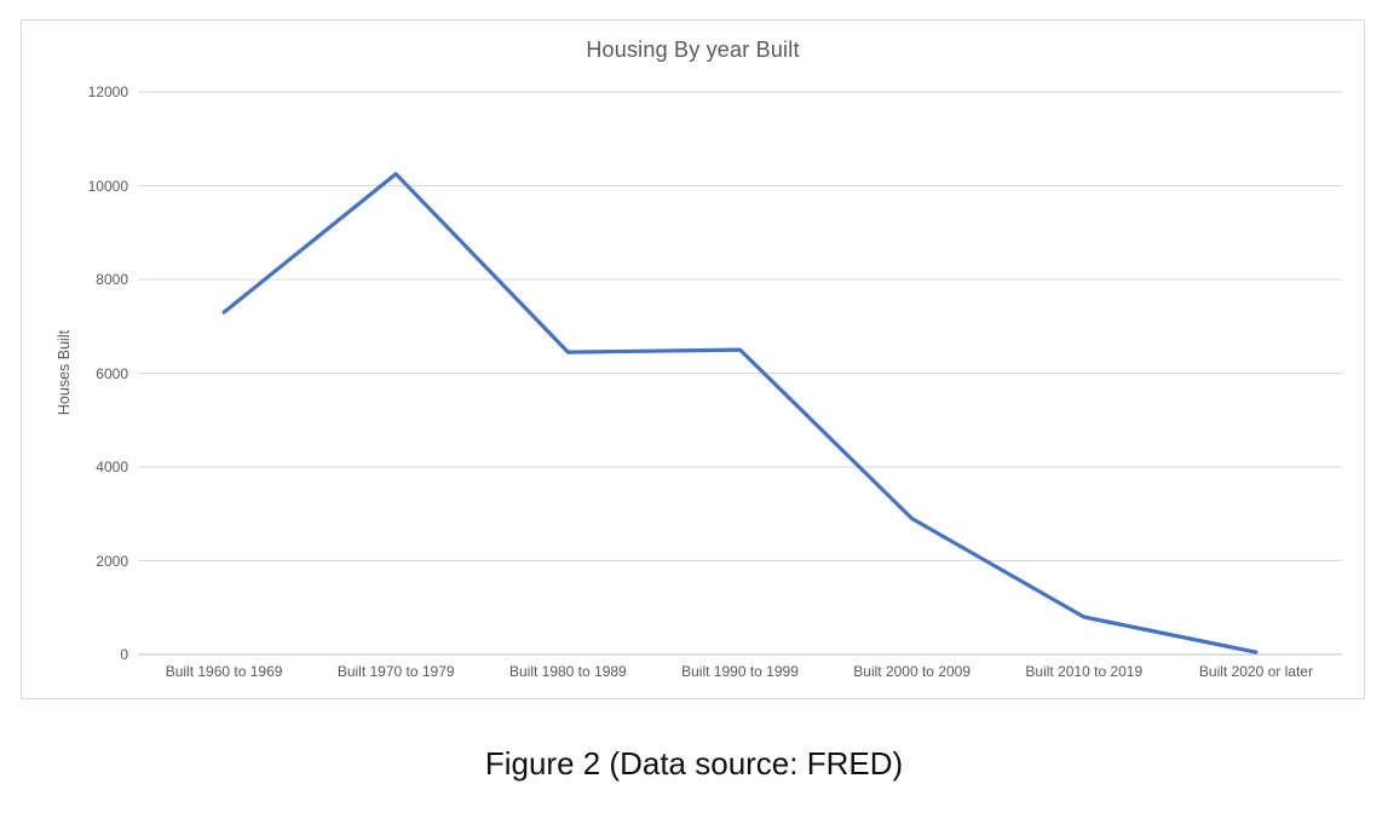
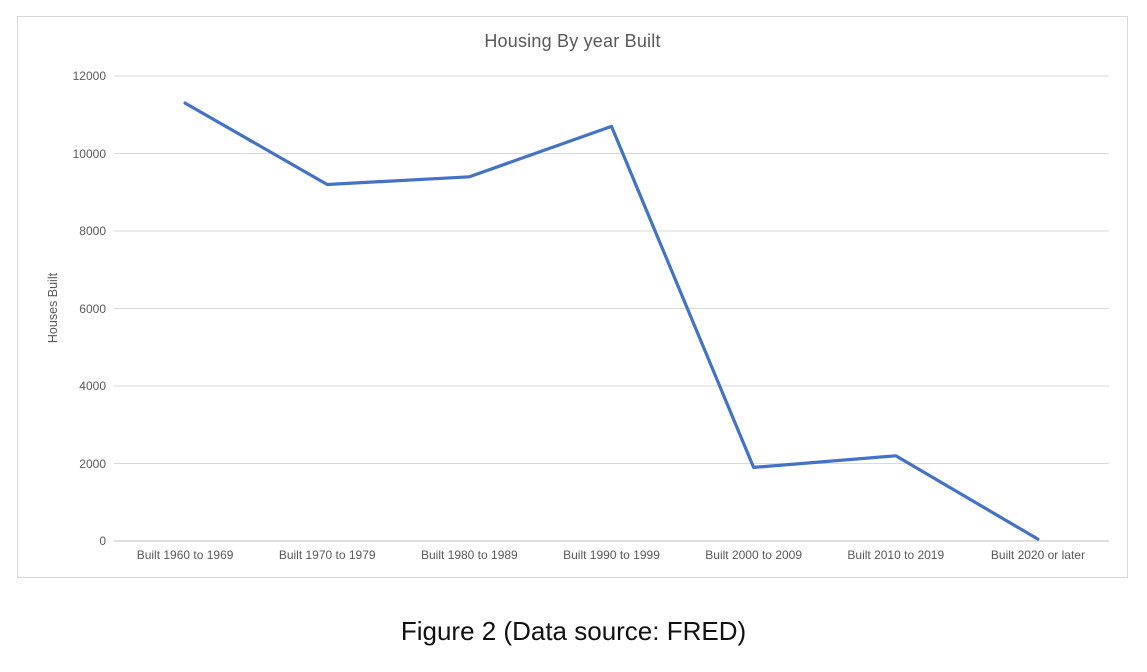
Built 1960 to 1969: 7300 -> 11300
Built 1970 to 1979: 10200 -> 9200
Built 1980 to 1989: 6400 -> 9400
Built 1990 to 1999: 6500 -> 10700
Built 2000 to 2009: 2900 -> 1900
Built 2010 to 2019: 800 -> 2200
